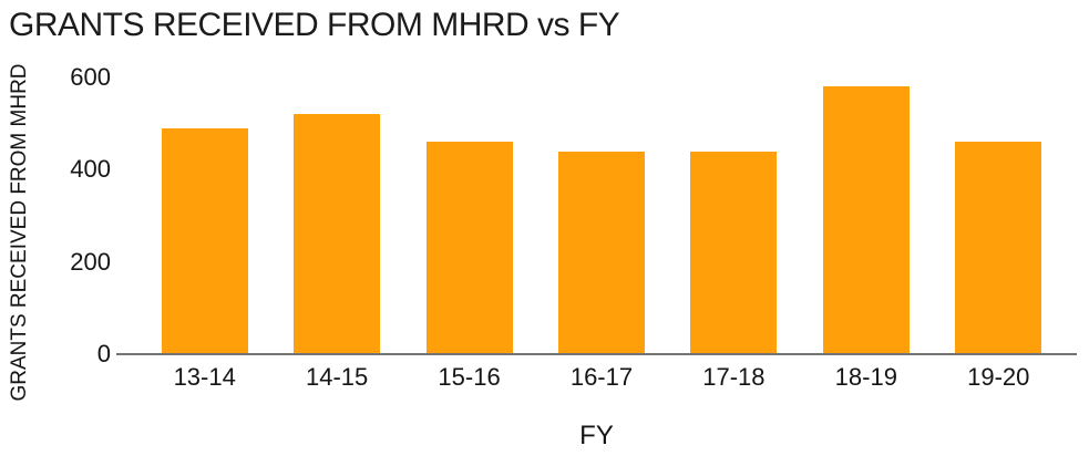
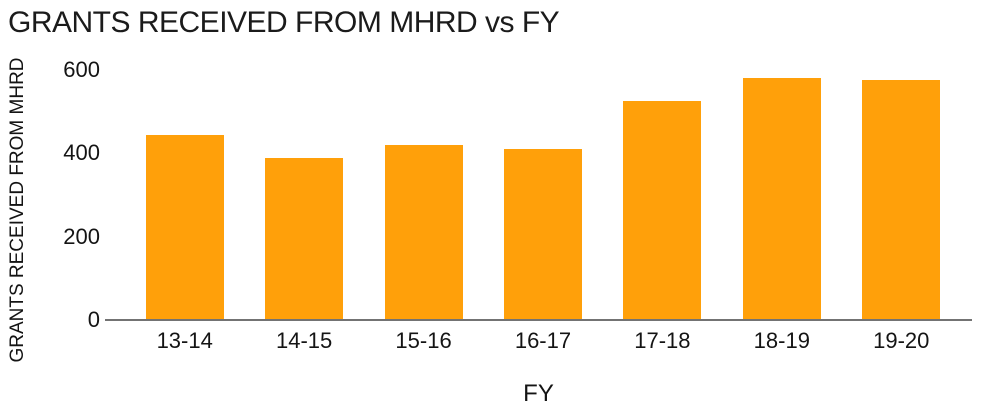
13-14: 490 -> 440
14-15: 520 -> 390
15-16: 460 -> 420
16-17: 440 -> 410
17-18: 440 -> 520
19-20: 460 -> 580
